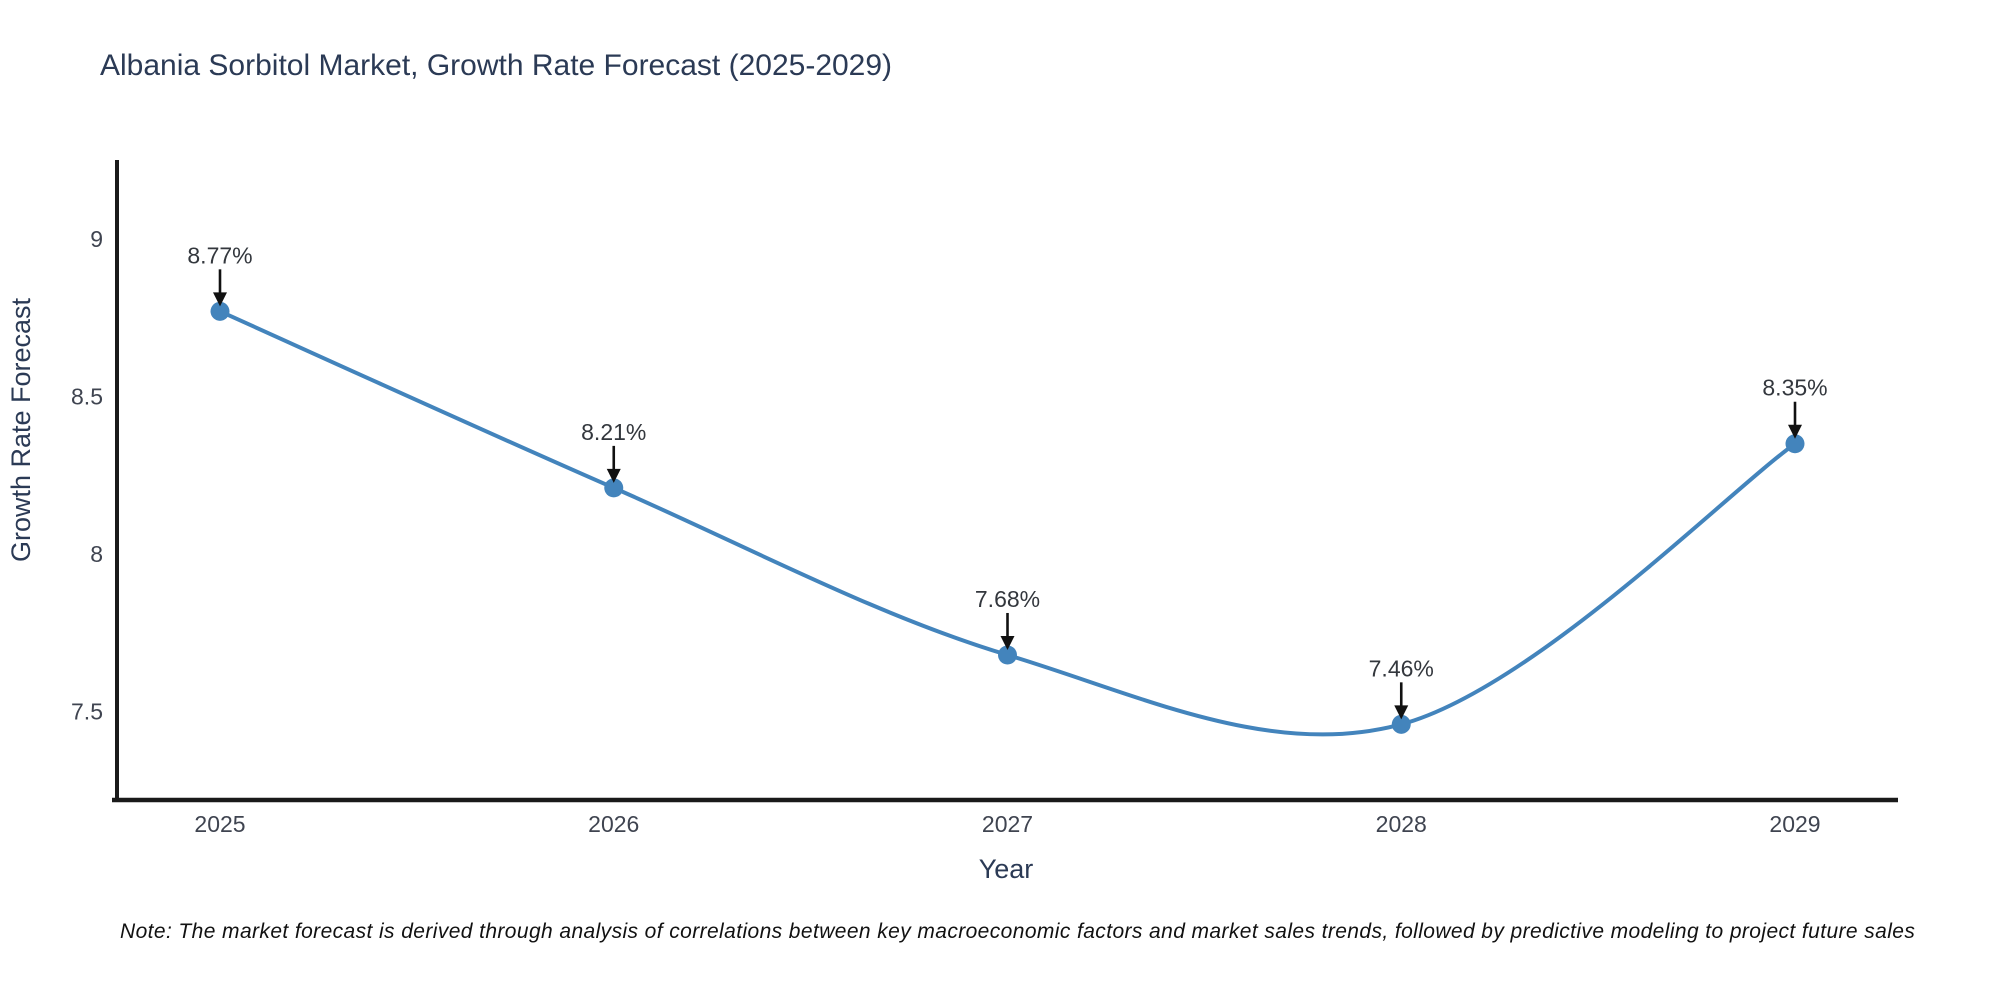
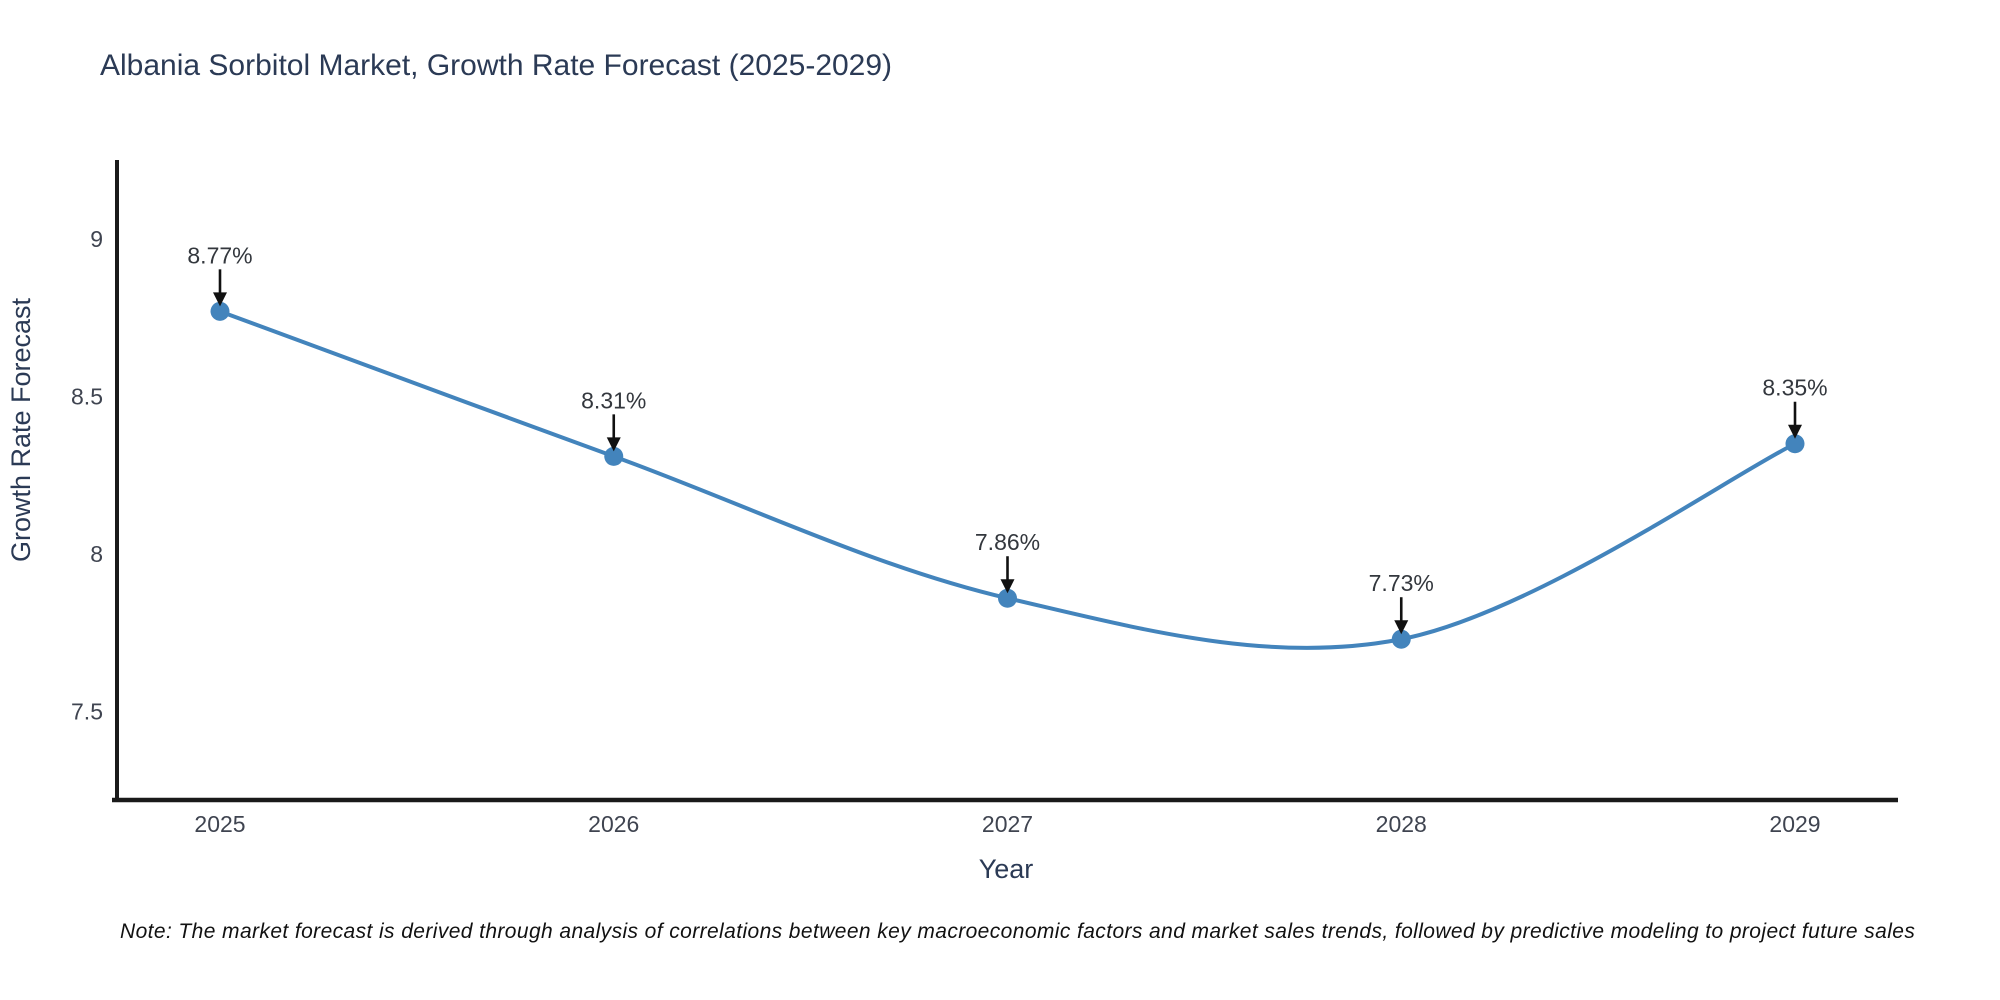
2026: 8.21% -> 8.31%
2027: 7.68% -> 7.86%
2028: 7.46% -> 7.73%
